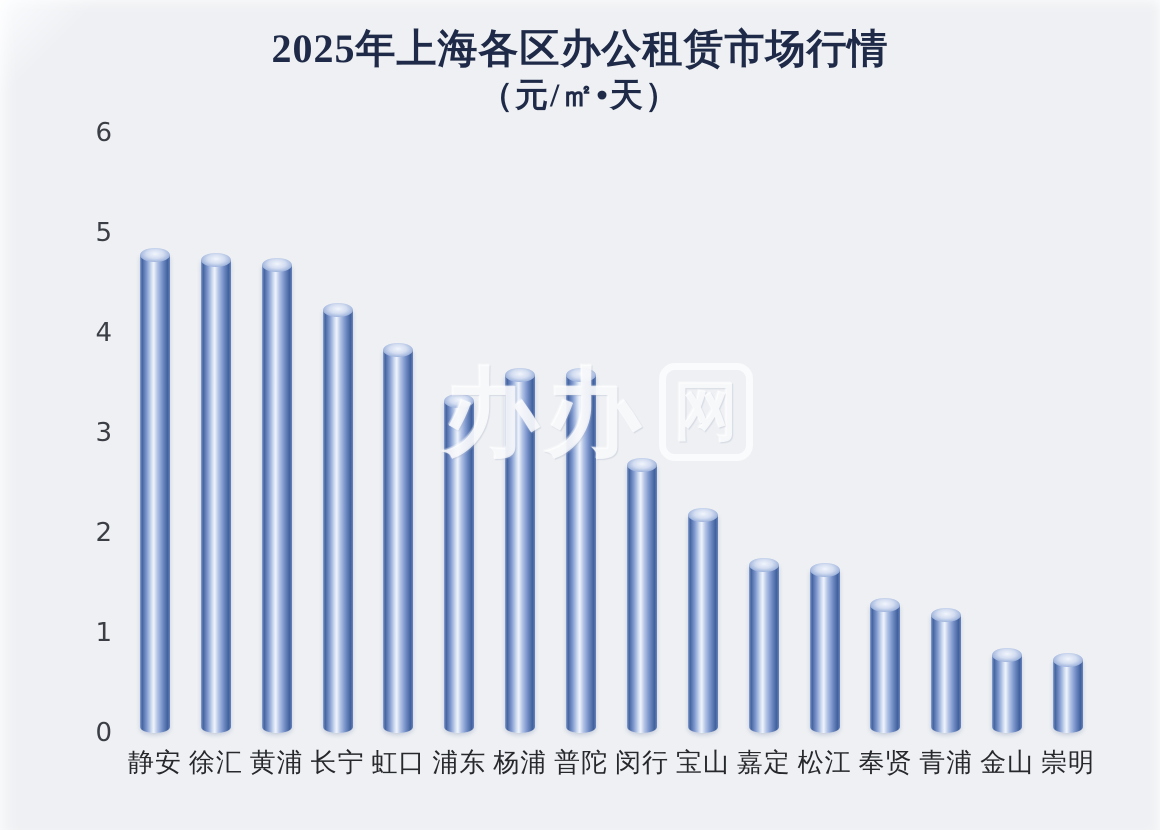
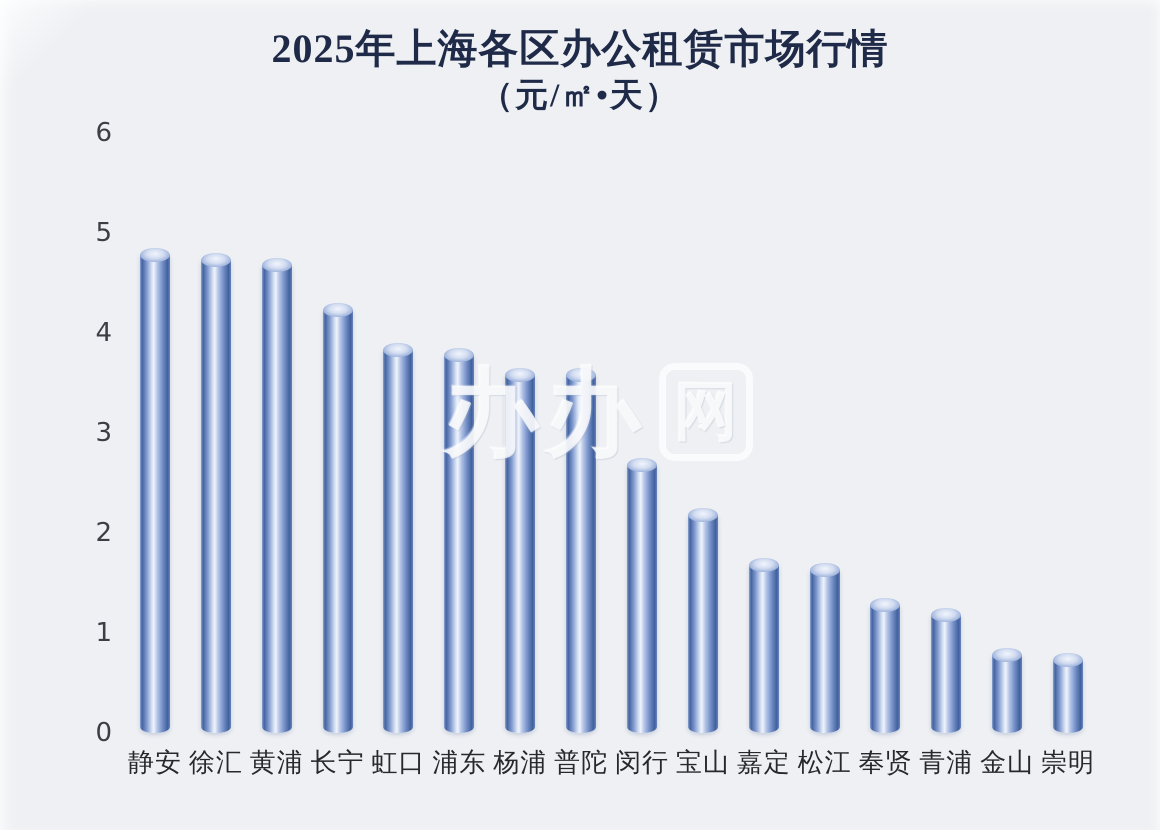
浦东: 3.39 -> 3.85
